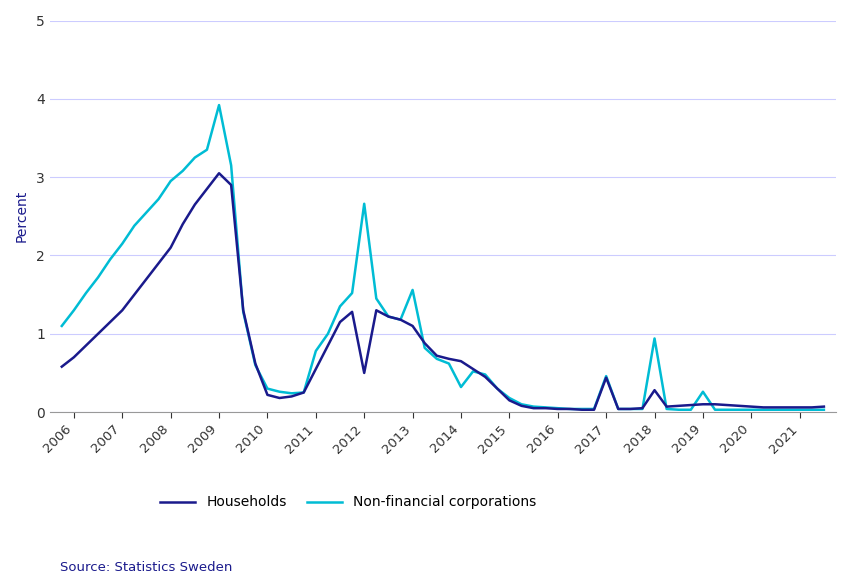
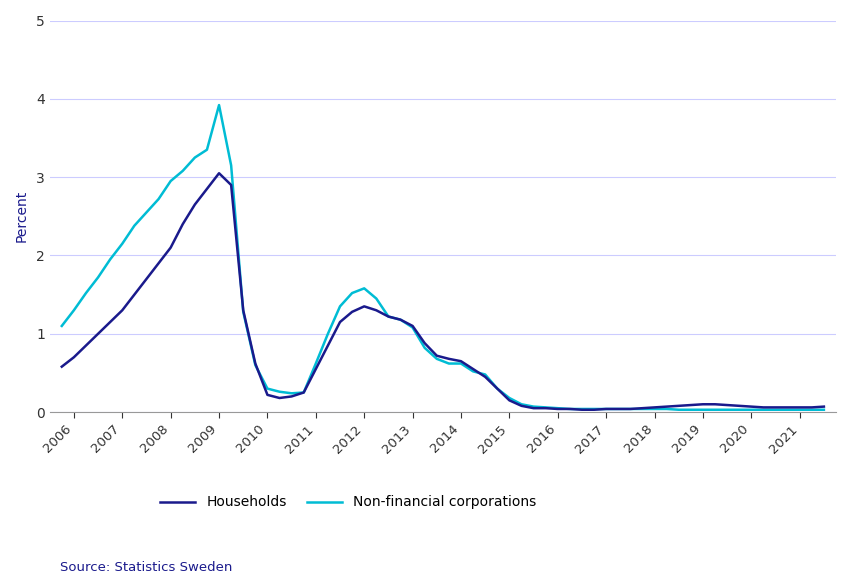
Non-financial corporations/2011: 0.78 -> 0.62
Households/2012: 0.50 -> 1.35
Non-financial corporations/2012: 2.66 -> 1.58
Non-financial corporations/2013: 1.56 -> 1.08
Non-financial corporations/2014: 0.32 -> 0.62
Households/2017: 0.44 -> 0.04
Non-financial corporations/2017: 0.46 -> 0.04
Households/2018: 0.28 -> 0.06
Non-financial corporations/2018: 0.94 -> 0.04
Non-financial corporations/2019: 0.26 -> 0.03
